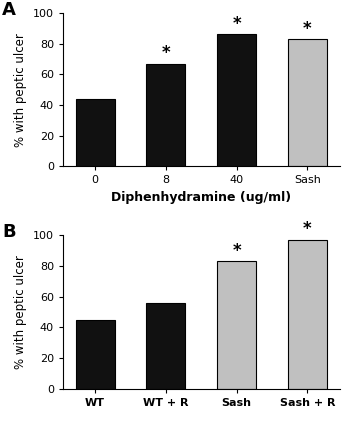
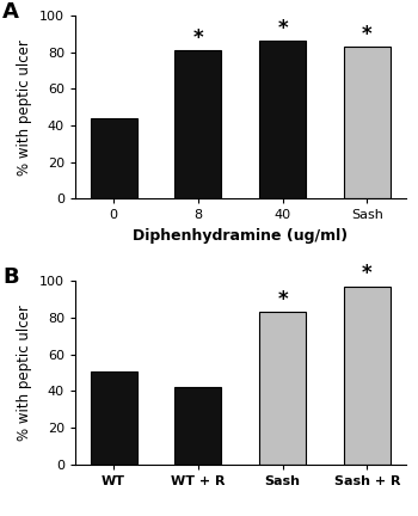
8: 67 -> 81
WT: 45 -> 51
WT + R: 56 -> 42
